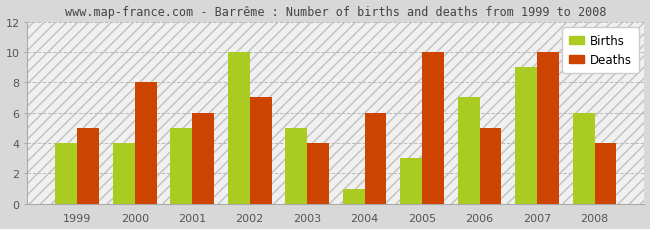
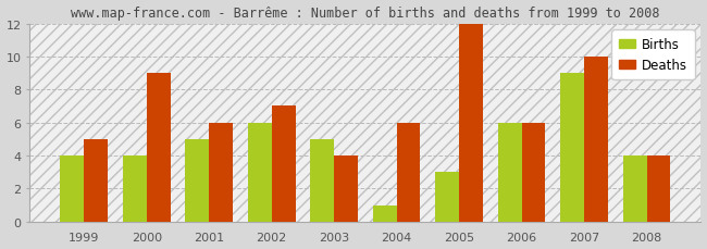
Deaths/2000: 8 -> 9
Births/2002: 10 -> 6
Deaths/2005: 10 -> 12
Births/2006: 7 -> 6
Deaths/2006: 5 -> 6
Births/2008: 6 -> 4
